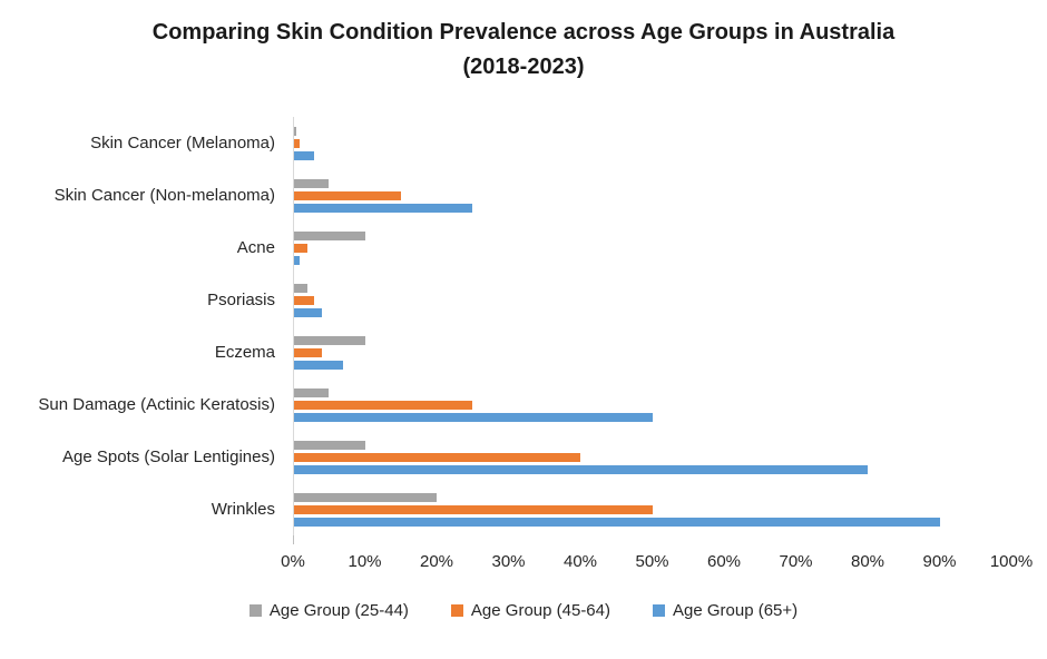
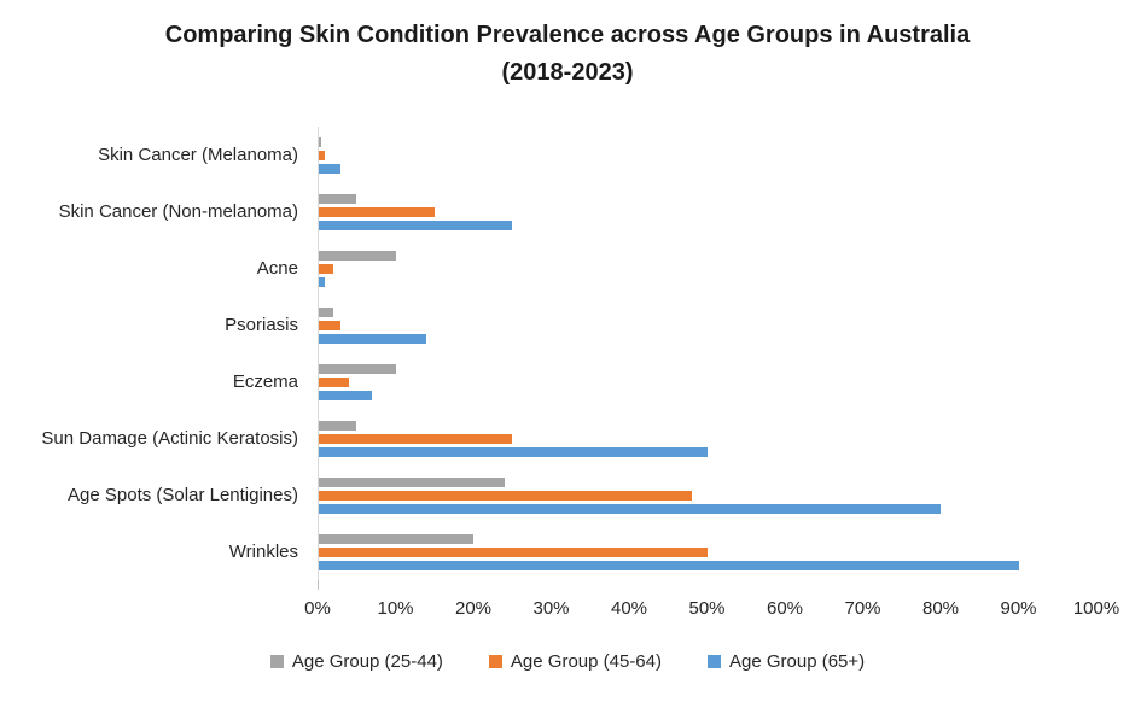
Age Group (65+)/Psoriasis: 4% -> 14%
Age Group (25-44)/Age Spots (Solar Lentigines): 10% -> 24%
Age Group (45-64)/Age Spots (Solar Lentigines): 40% -> 48%
